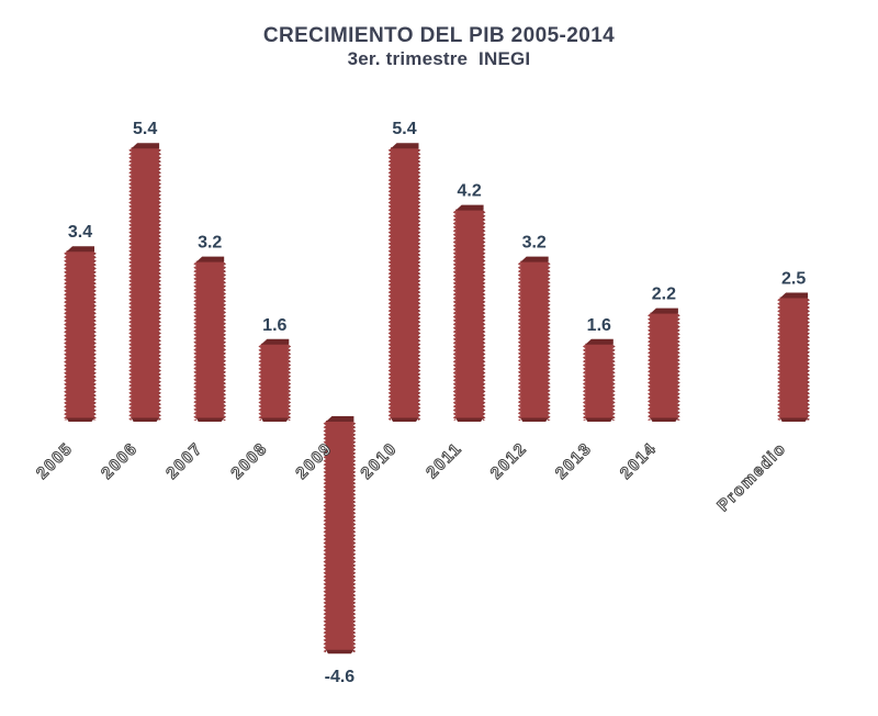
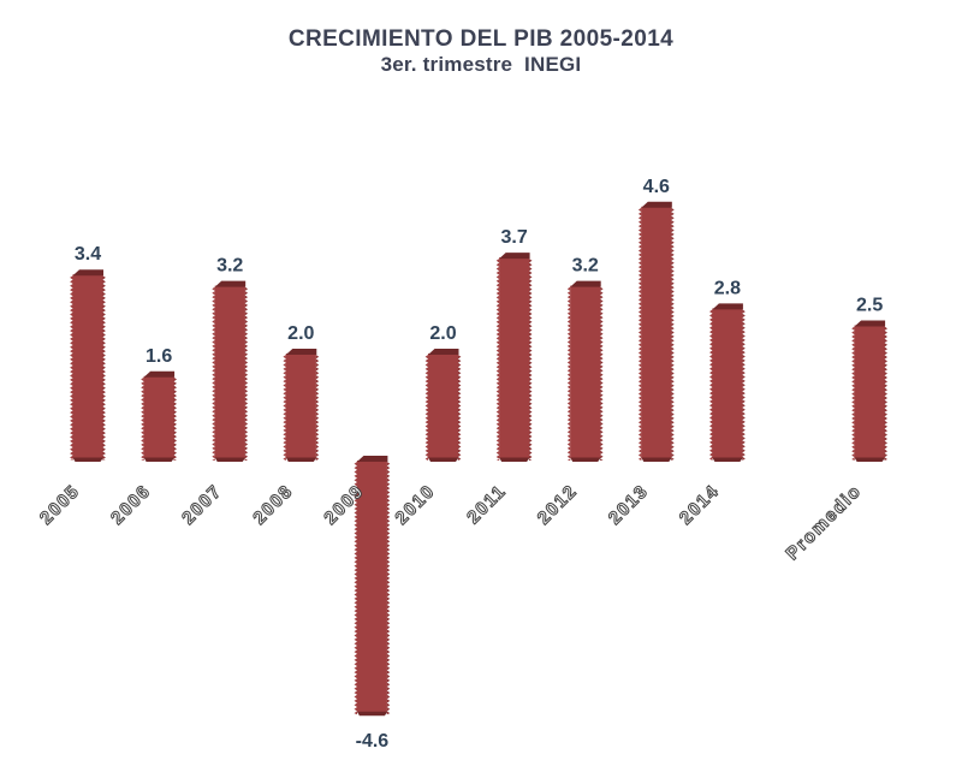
2006: 5.4 -> 1.6
2008: 1.6 -> 2.0
2010: 5.4 -> 2.0
2011: 4.2 -> 3.7
2013: 1.6 -> 4.6
2014: 2.2 -> 2.8
